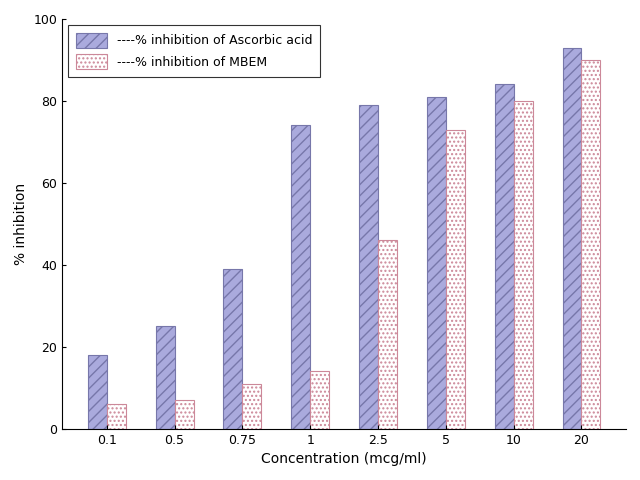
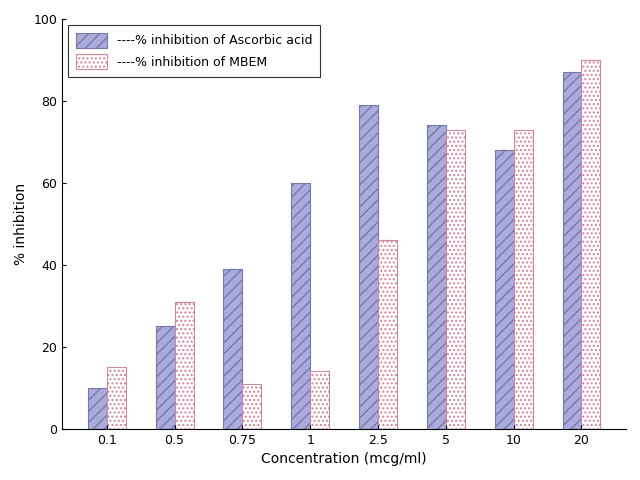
----% inhibition of Ascorbic acid/0.1: 18 -> 10
----% inhibition of MBEM/0.1: 6 -> 15
----% inhibition of MBEM/0.5: 7 -> 31
----% inhibition of Ascorbic acid/1: 74 -> 60
----% inhibition of Ascorbic acid/5: 81 -> 74
----% inhibition of Ascorbic acid/10: 84 -> 68
----% inhibition of MBEM/10: 80 -> 73
----% inhibition of Ascorbic acid/20: 93 -> 87
